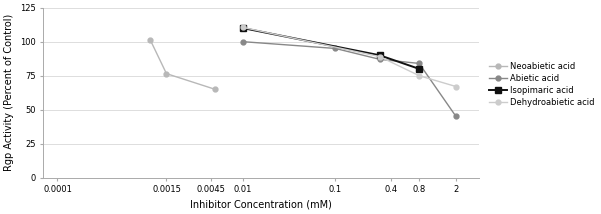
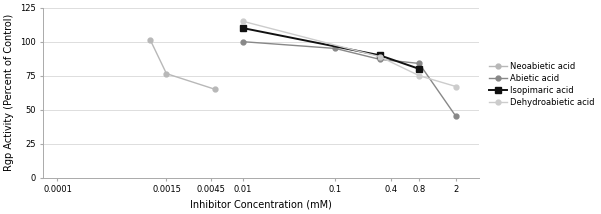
Dehydroabietic acid/0.01: 110 -> 115
